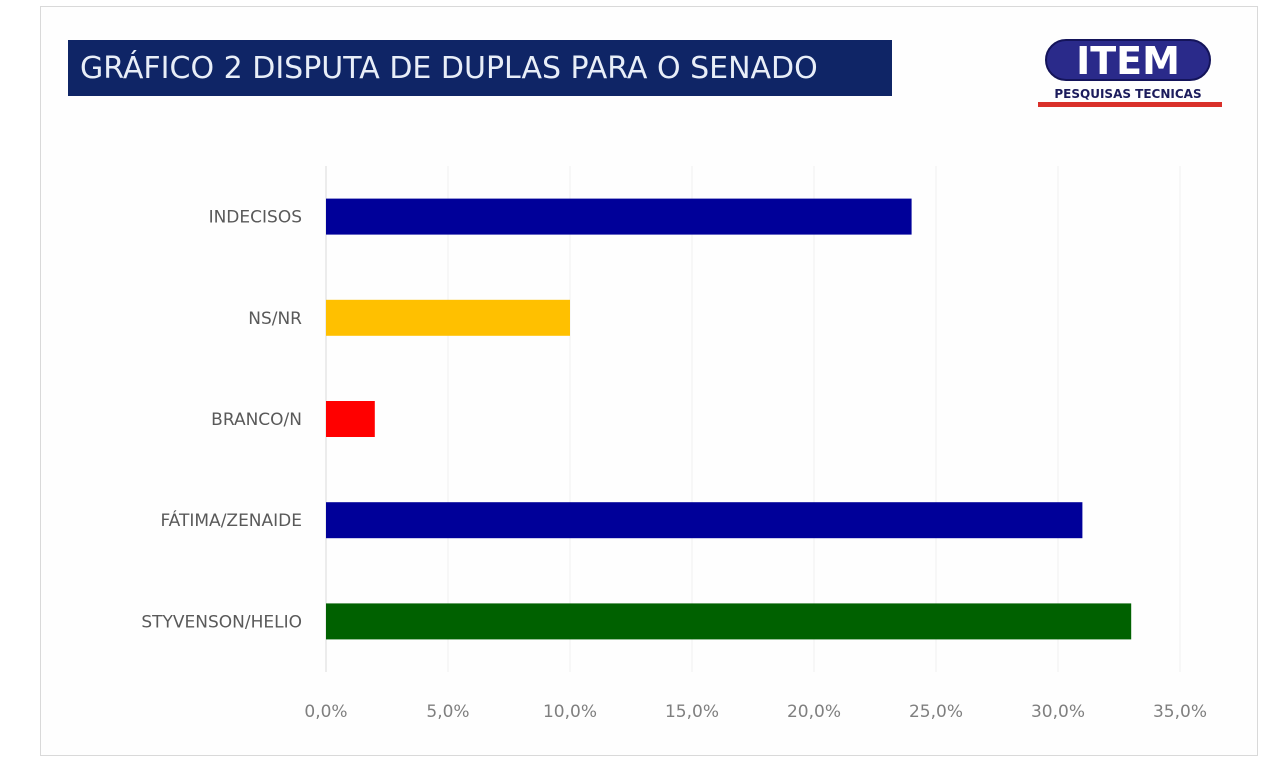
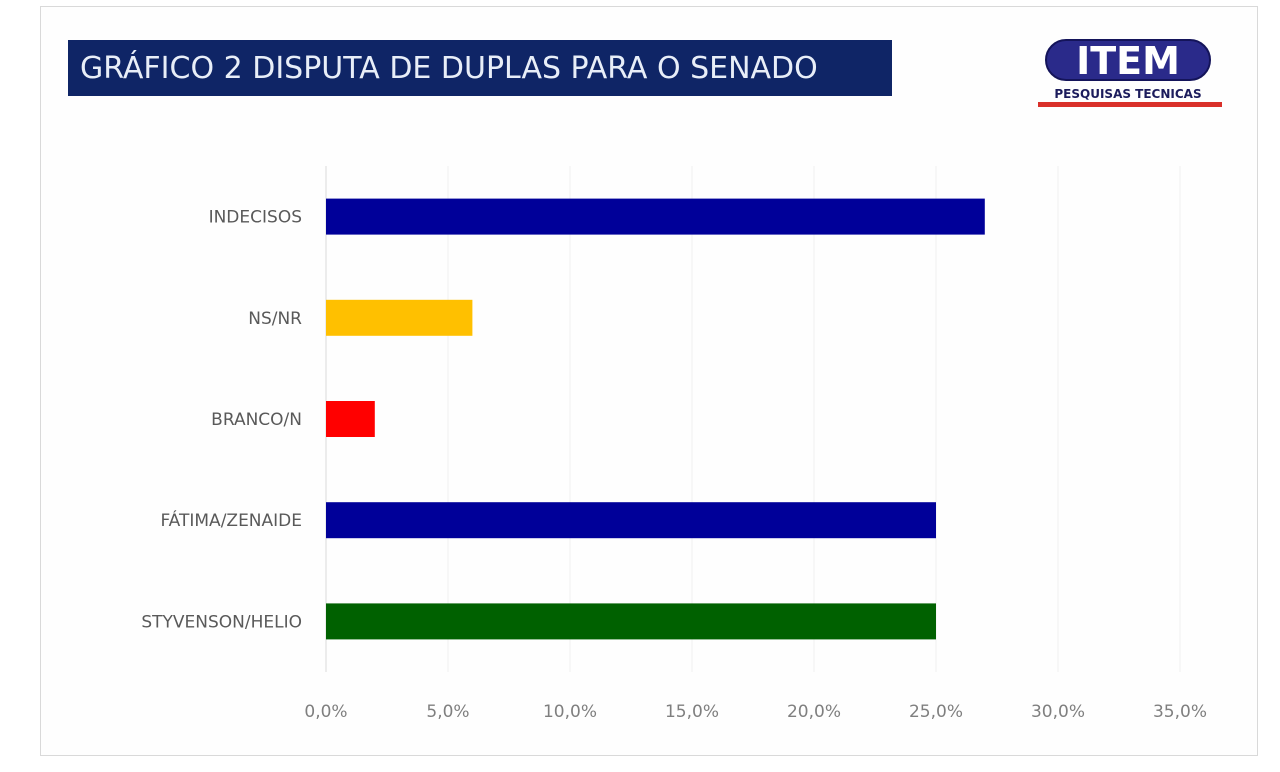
INDECISOS: 24% -> 27%
NS/NR: 10% -> 6%
FÁTIMA/ZENAIDE: 31% -> 25%
STYVENSON/HELIO: 33% -> 25%
